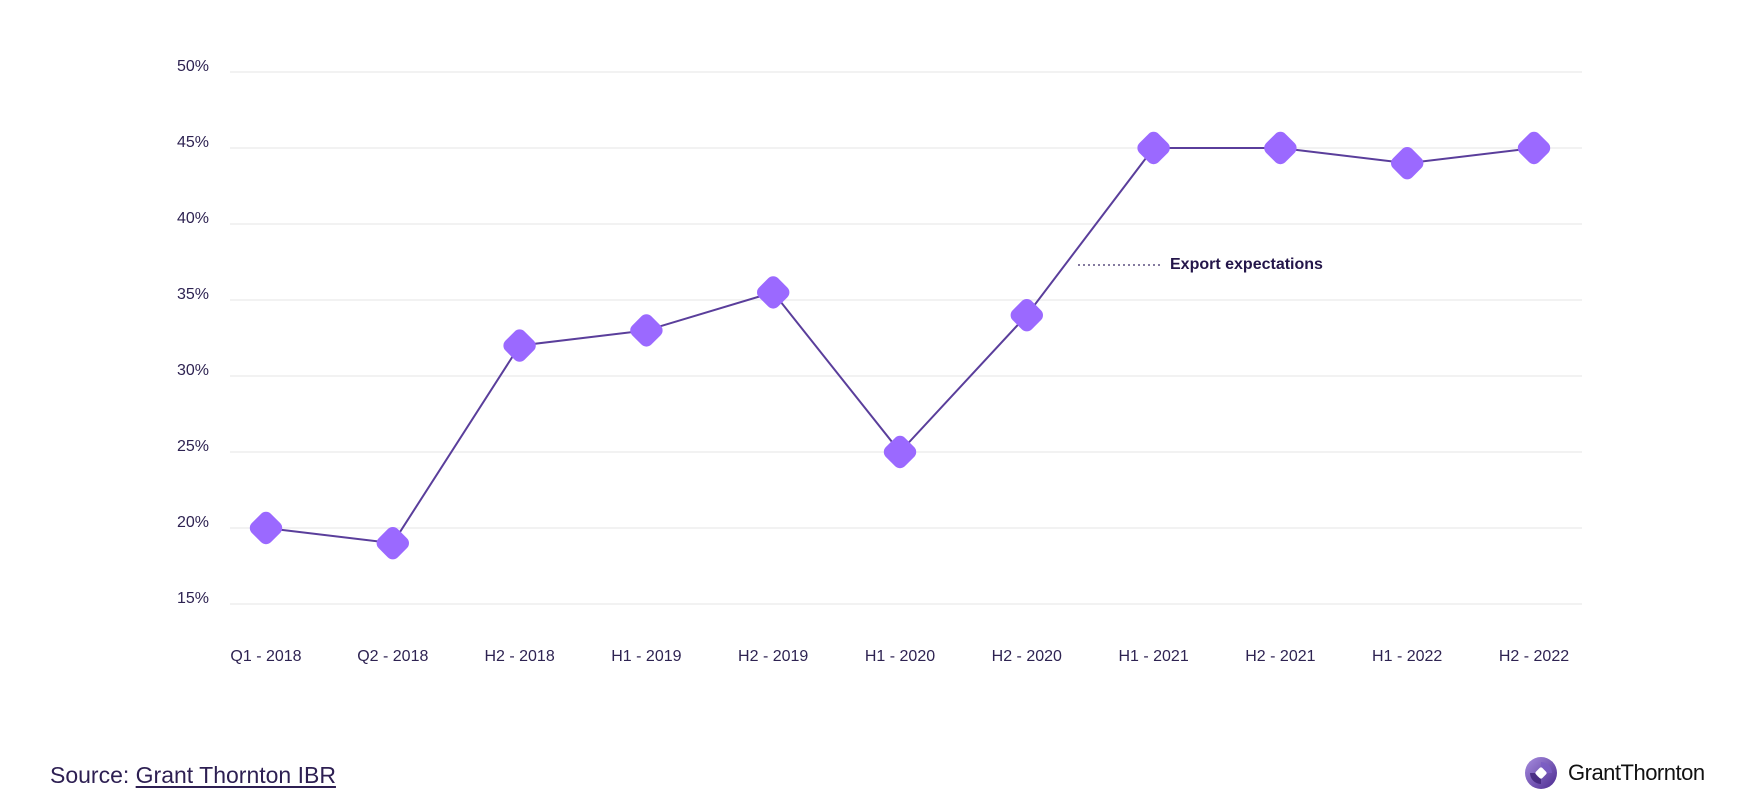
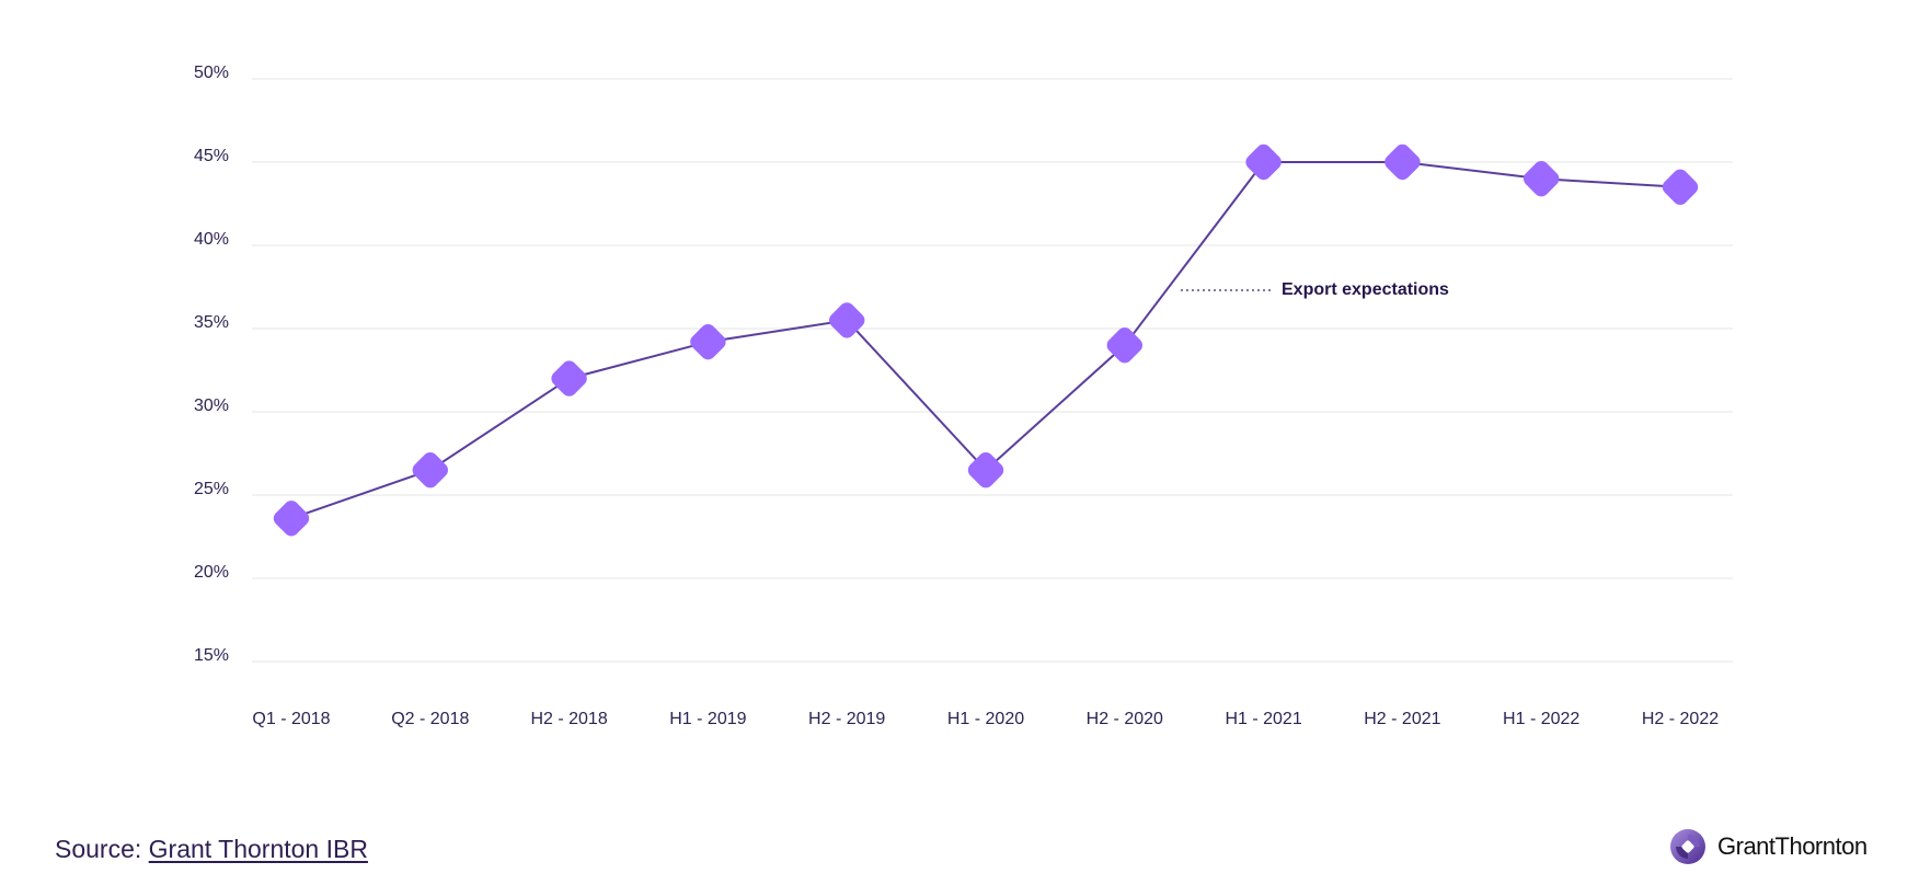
Q1 - 2018: 20.0% -> 23.6%
Q2 - 2018: 19.0% -> 26.5%
H1 - 2019: 33.0% -> 34.2%
H1 - 2020: 25.0% -> 26.5%
H2 - 2022: 45.0% -> 43.5%
